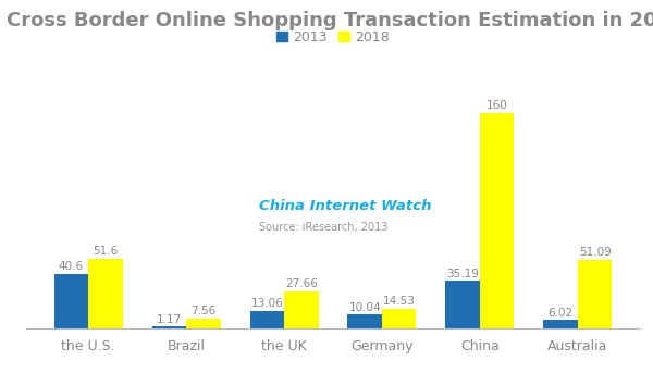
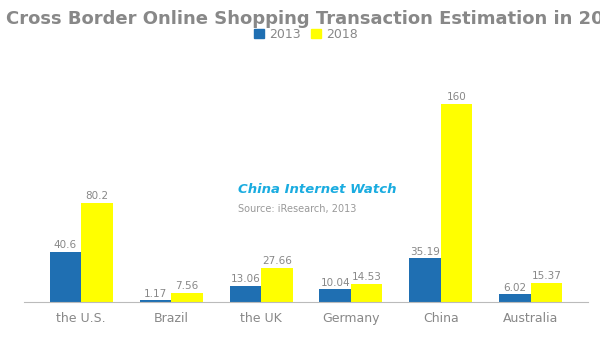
2018/the U.S.: 51.6 -> 80.2
2018/Australia: 51.09 -> 15.37
